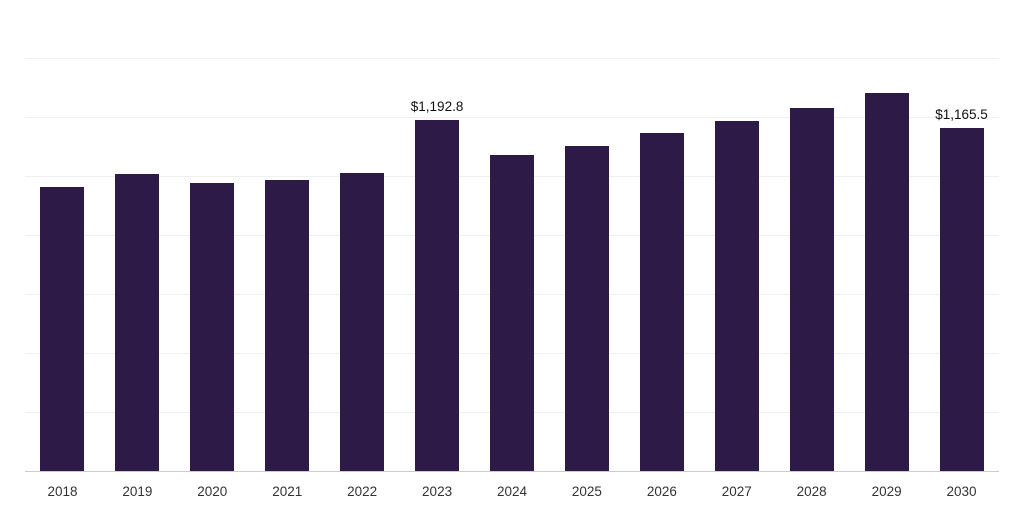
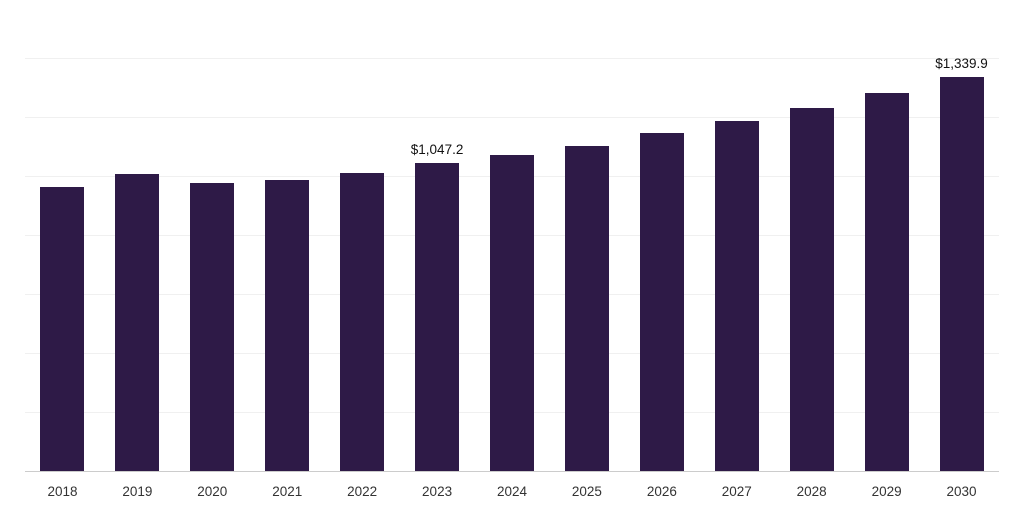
2023: $1,192.8 -> $1,047.2
2030: $1,165.5 -> $1,339.9
